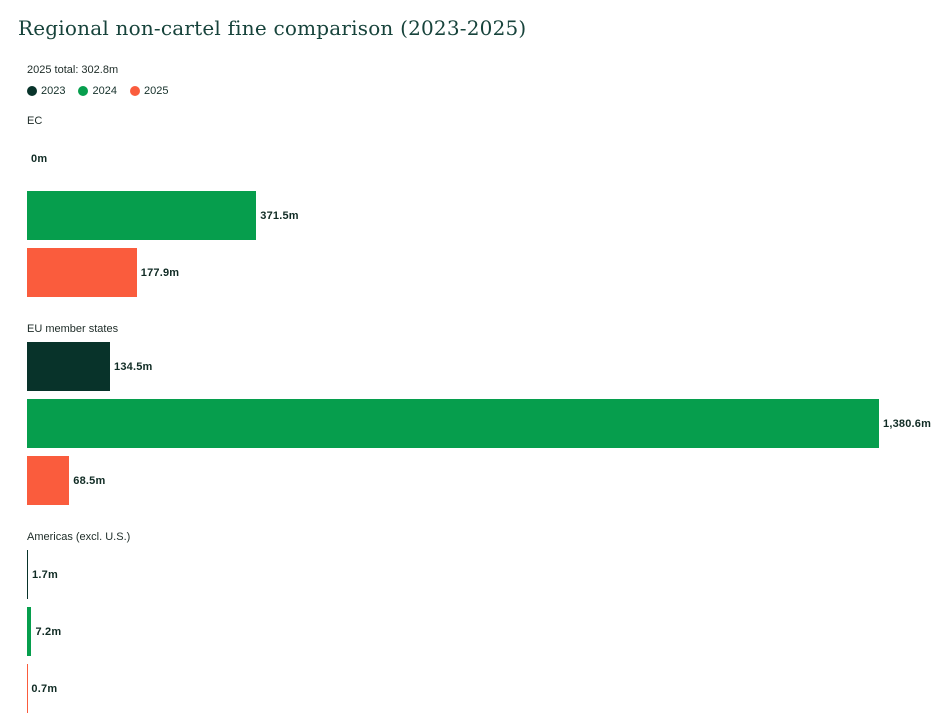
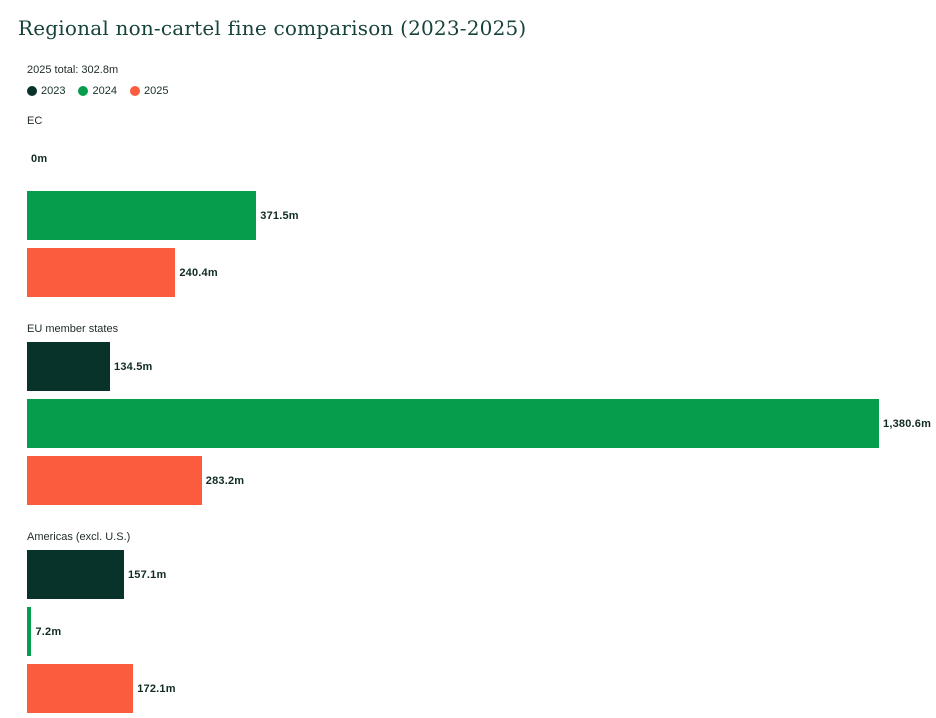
2025/EC: 177.9m -> 240.4m
2025/EU member states: 68.5m -> 283.2m
2023/Americas (excl. U.S.): 1.7m -> 157.1m
2025/Americas (excl. U.S.): 0.7m -> 172.1m
